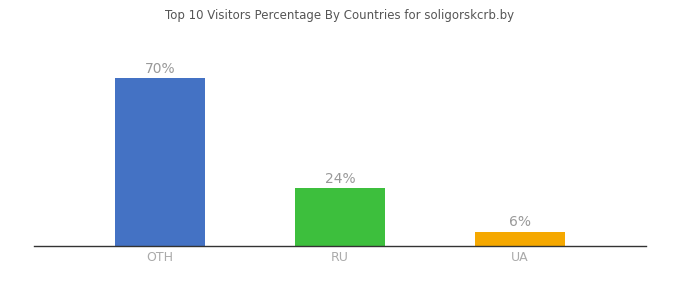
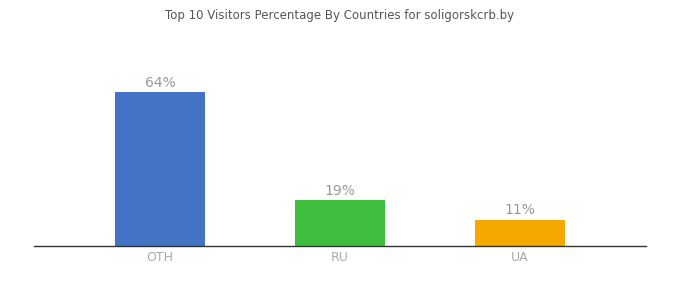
OTH: 70% -> 64%
RU: 24% -> 19%
UA: 6% -> 11%
